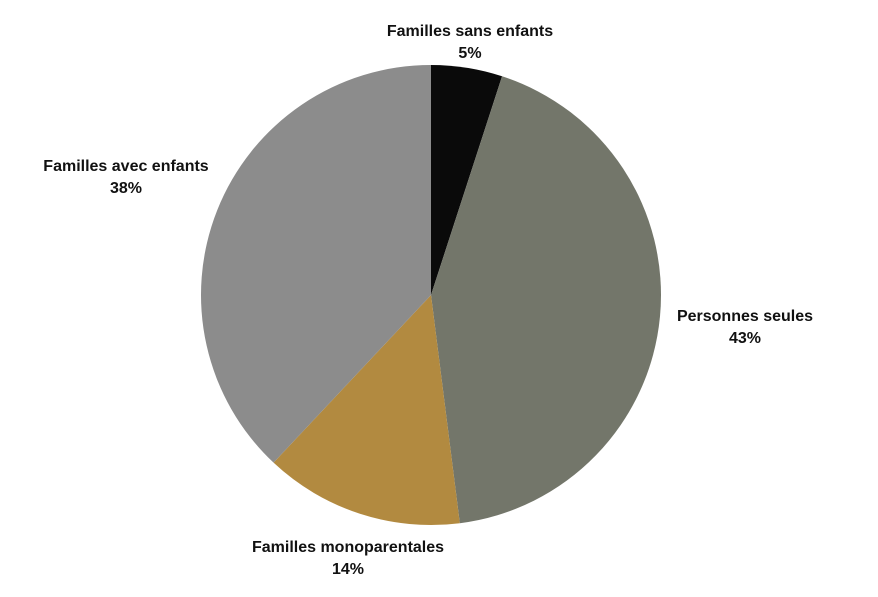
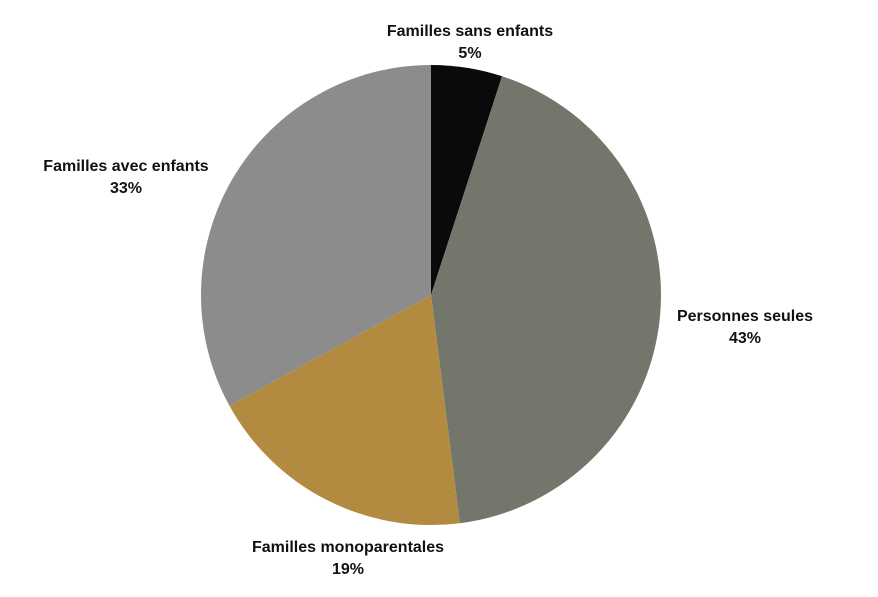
Familles monoparentales: 14% -> 19%
Familles avec enfants: 38% -> 33%
